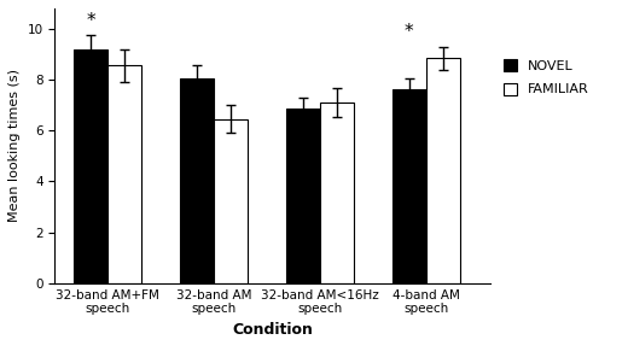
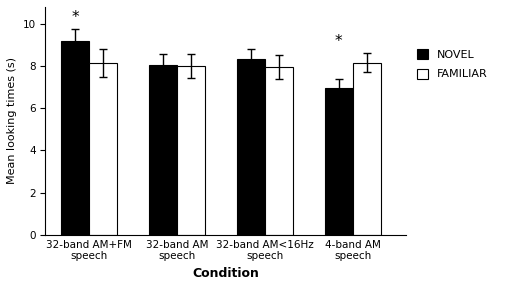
FAMILIAR/32-band AM+FM speech: 8.55 -> 8.15
FAMILIAR/32-band AM speech: 6.45 -> 8.00
NOVEL/32-band AM<16Hz speech: 6.85 -> 8.35
FAMILIAR/32-band AM<16Hz speech: 7.10 -> 7.95
NOVEL/4-band AM speech: 7.60 -> 6.95
FAMILIAR/4-band AM speech: 8.85 -> 8.15
